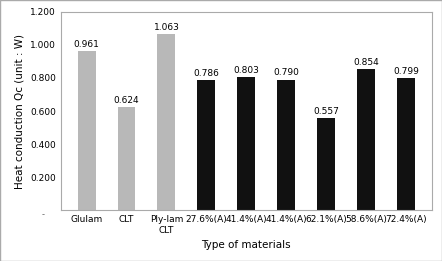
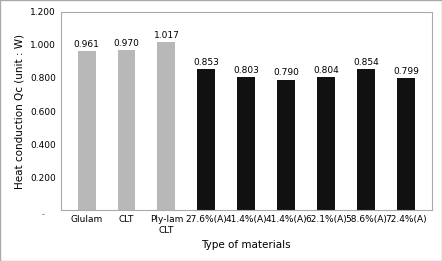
CLT: 0.624 -> 0.970
Ply-lam CLT: 1.063 -> 1.017
27.6%(A): 0.786 -> 0.853
62.1%(A): 0.557 -> 0.804
